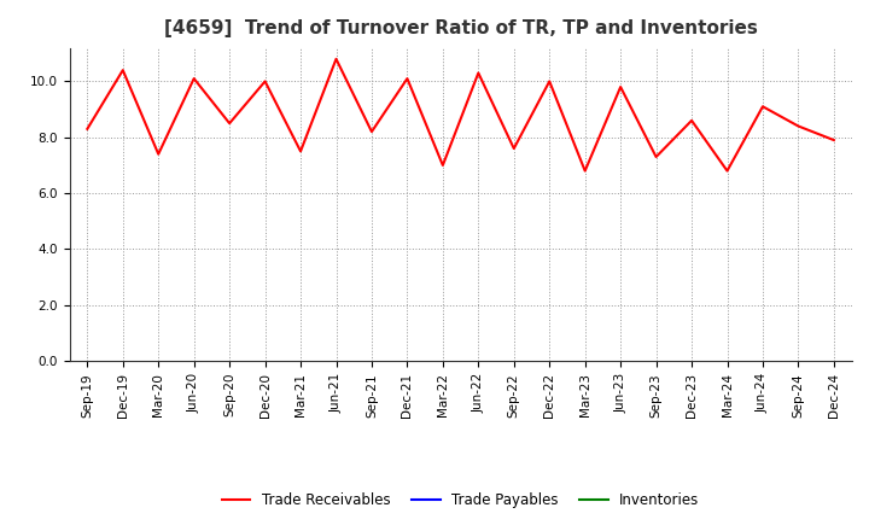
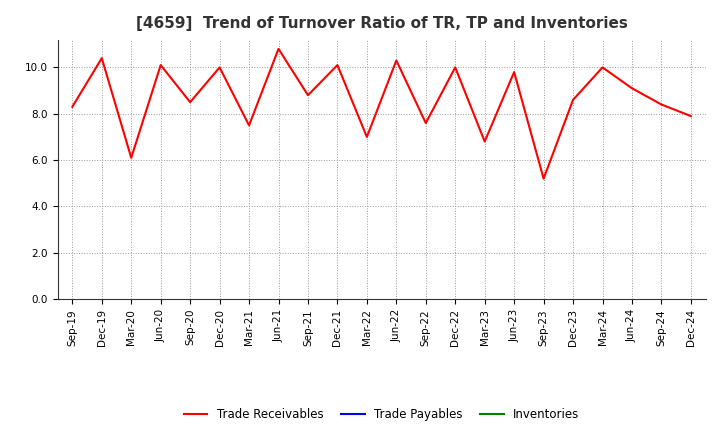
Trade Receivables/Mar-20: 7.4 -> 6.1
Trade Receivables/Sep-21: 8.2 -> 8.8
Trade Receivables/Sep-23: 7.3 -> 5.2
Trade Receivables/Mar-24: 6.8 -> 10.0
